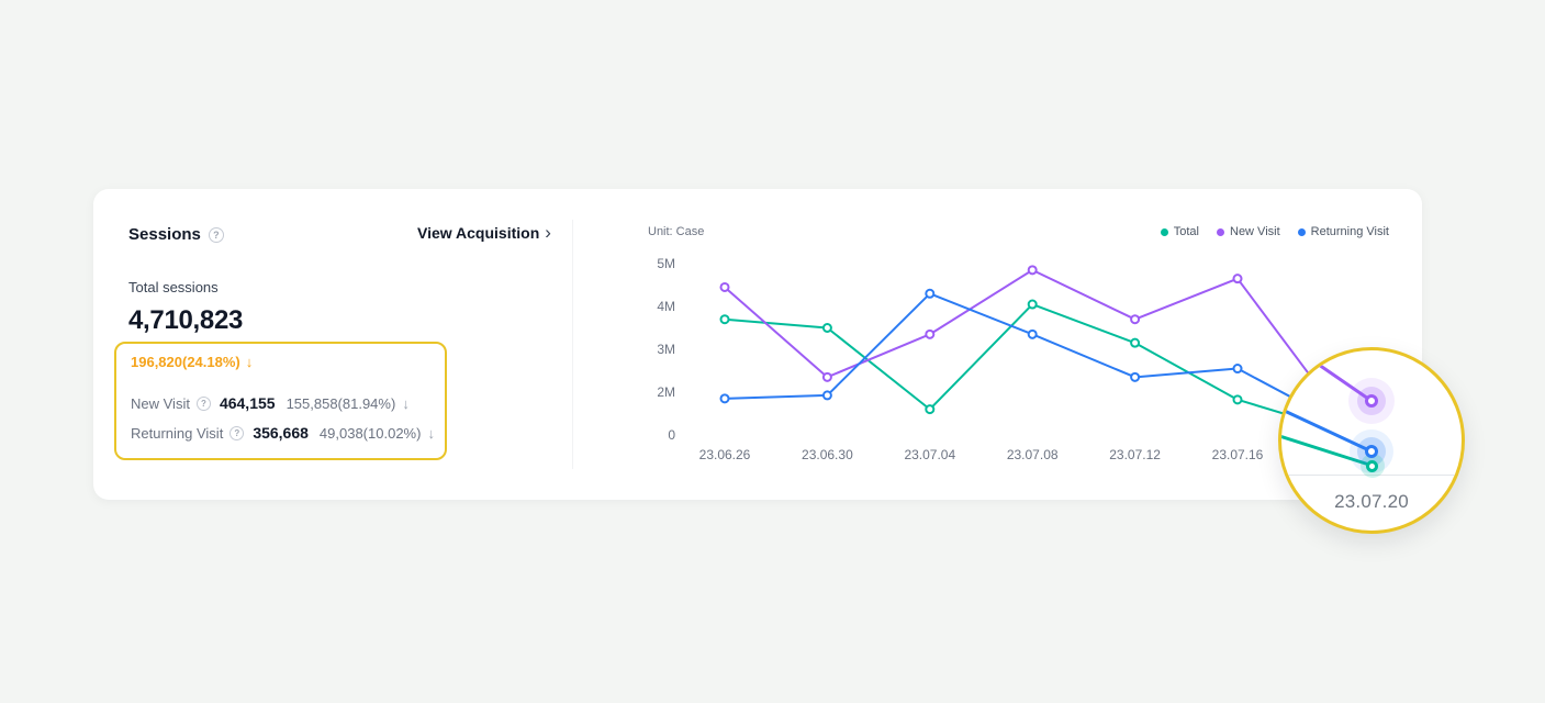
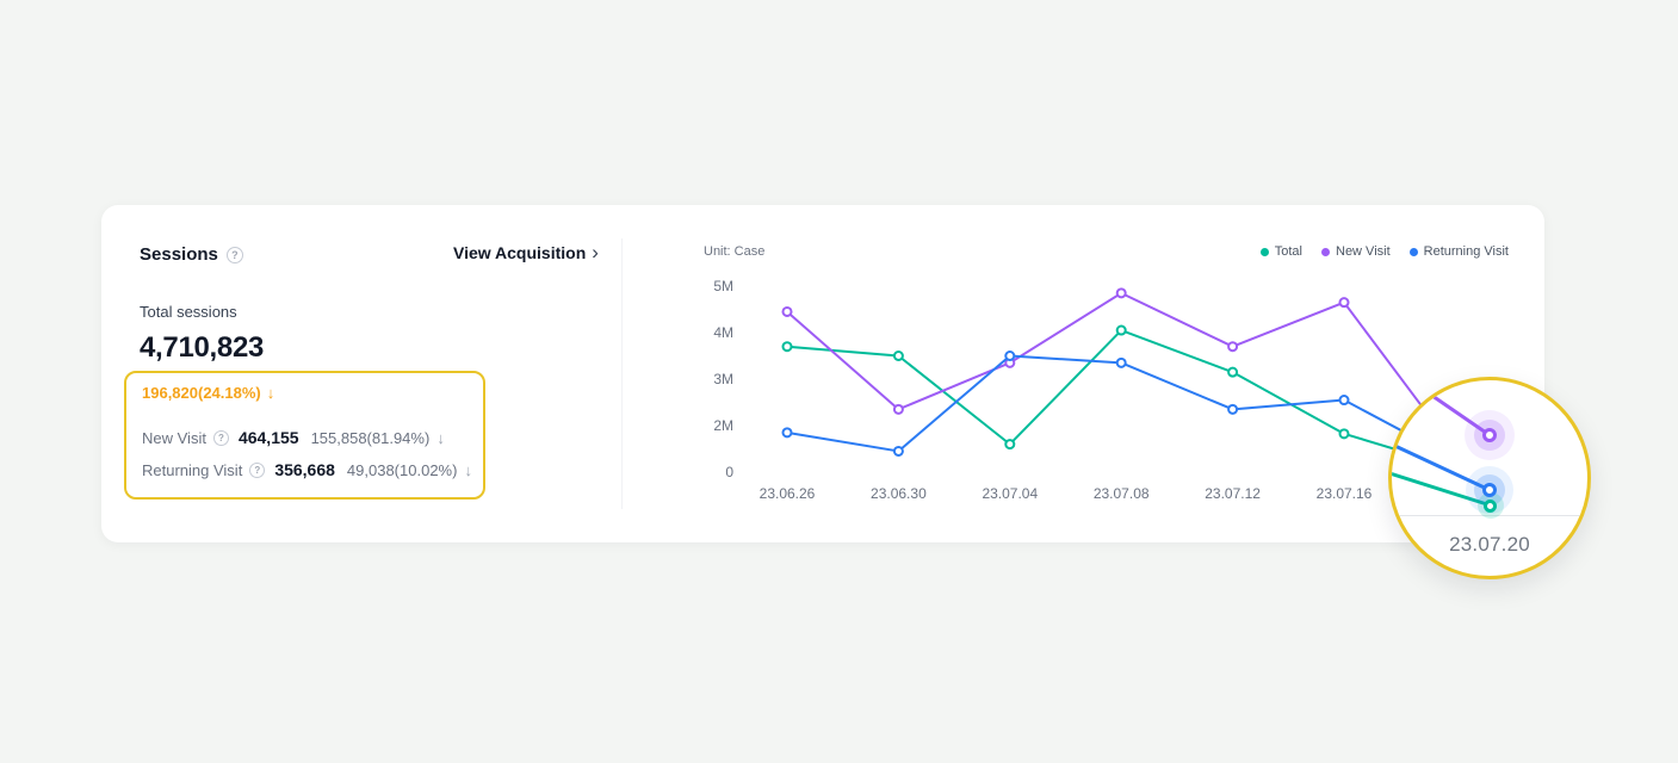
Returning Visit/23.06.30: 1.9M -> 0.9M
Returning Visit/23.07.04: 4.3M -> 3.5M
